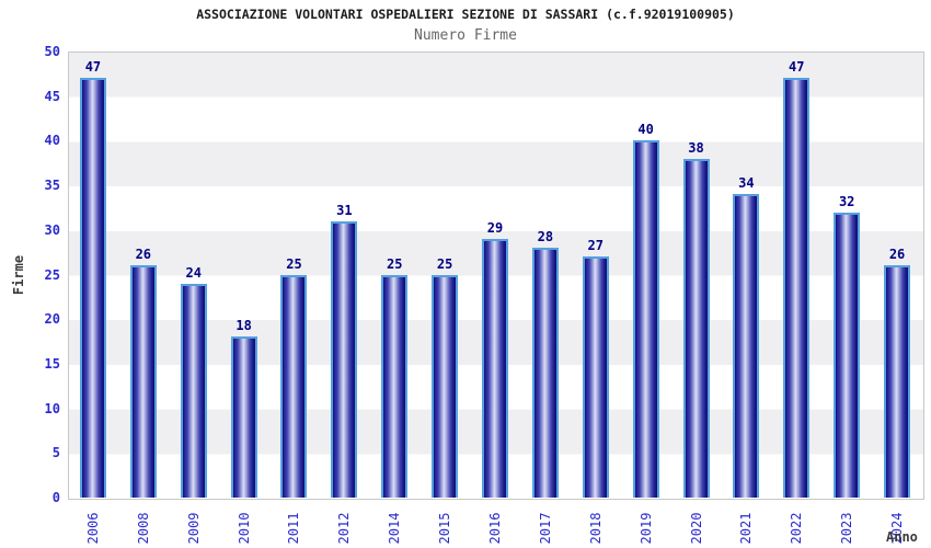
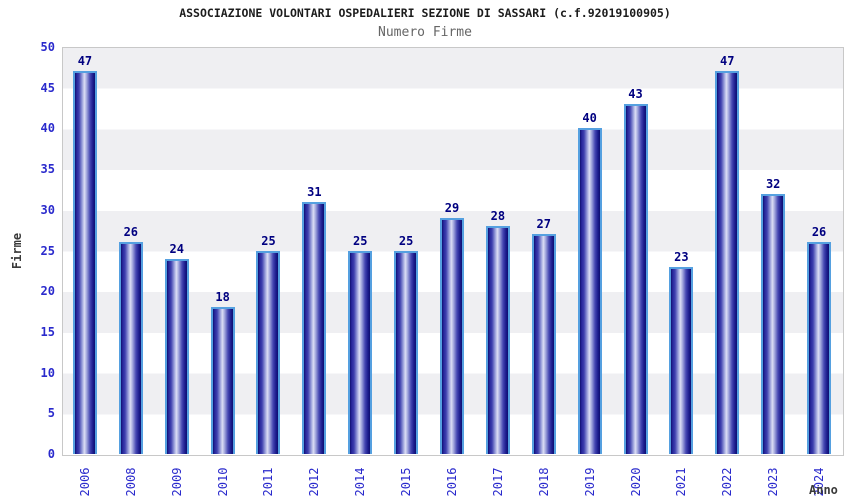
2020: 38 -> 43
2021: 34 -> 23
